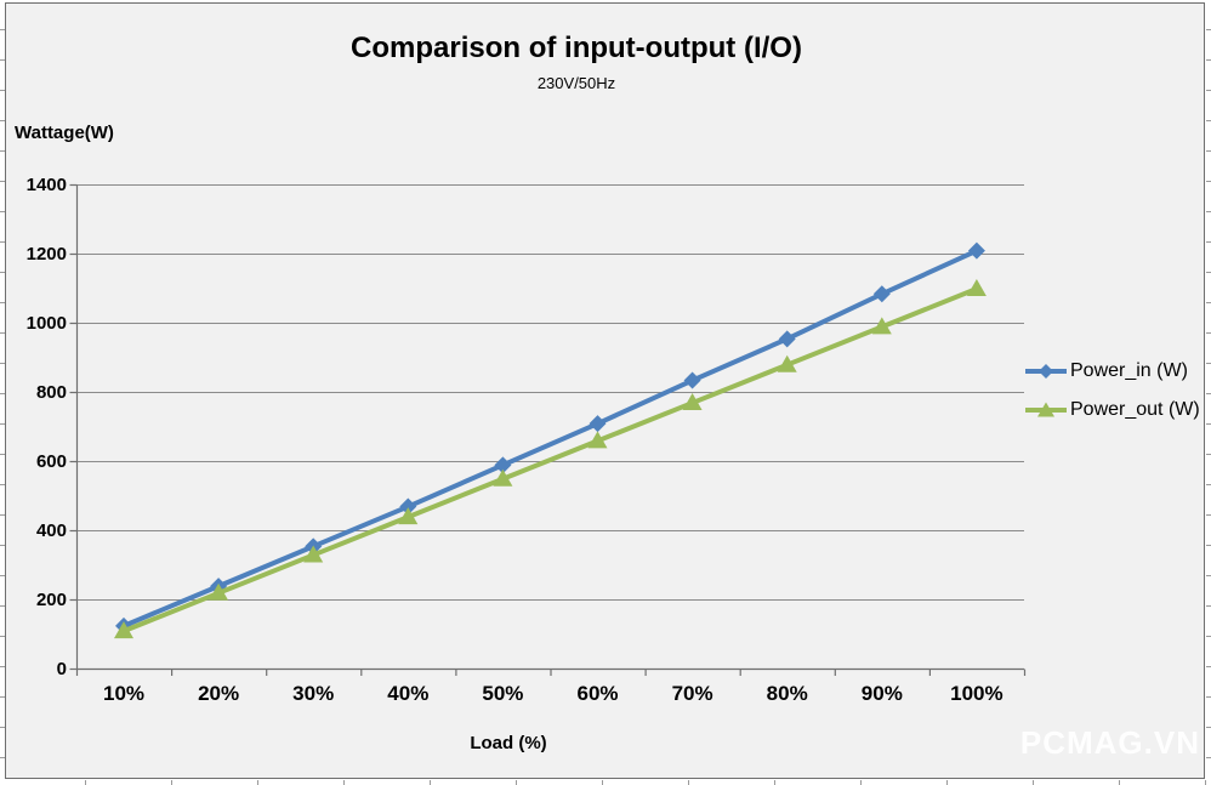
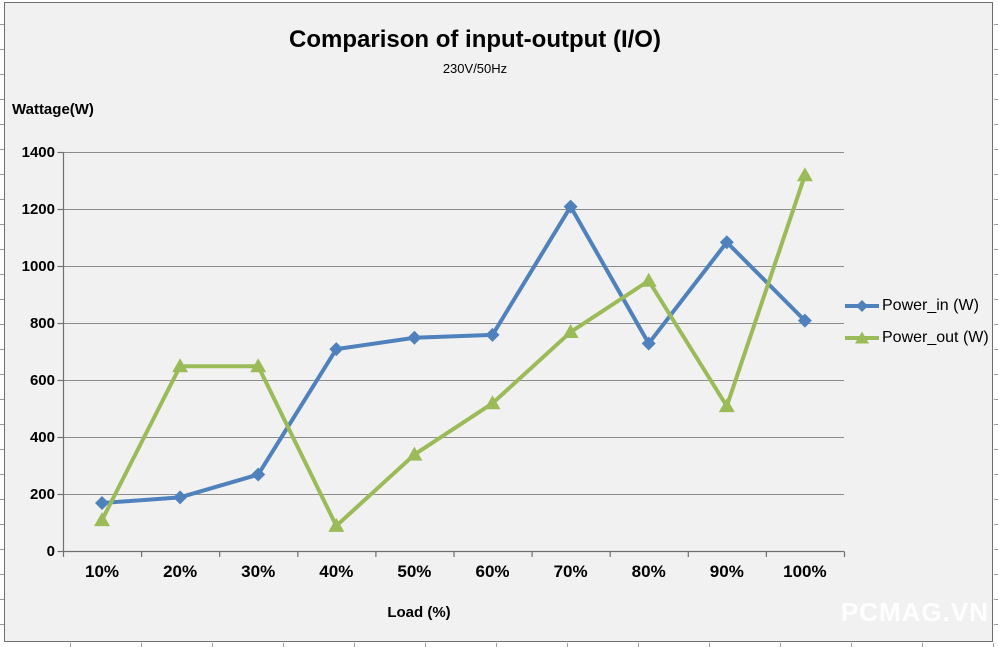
Power_in (W)/10%: 120 -> 170
Power_in (W)/20%: 240 -> 190
Power_out (W)/20%: 220 -> 650
Power_in (W)/30%: 360 -> 270
Power_out (W)/30%: 330 -> 650
Power_in (W)/40%: 470 -> 710
Power_out (W)/40%: 440 -> 90
Power_in (W)/50%: 590 -> 750
Power_out (W)/50%: 550 -> 340
Power_in (W)/60%: 710 -> 760
Power_out (W)/60%: 660 -> 520
Power_in (W)/70%: 840 -> 1210
Power_in (W)/80%: 960 -> 730
Power_out (W)/80%: 880 -> 950
Power_out (W)/90%: 990 -> 510
Power_in (W)/100%: 1210 -> 810
Power_out (W)/100%: 1100 -> 1320
